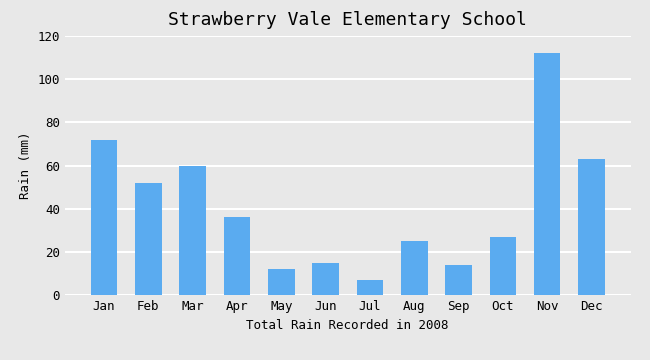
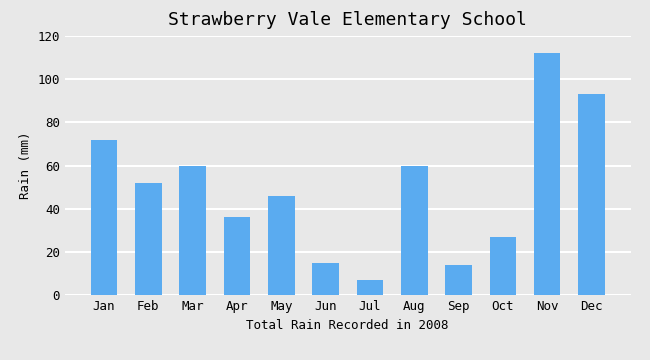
May: 12 -> 46
Aug: 25 -> 60
Dec: 63 -> 93
